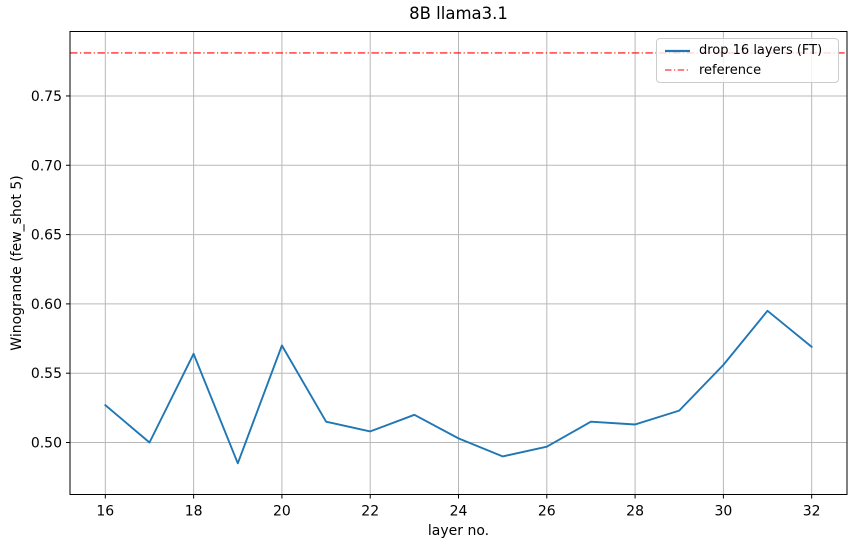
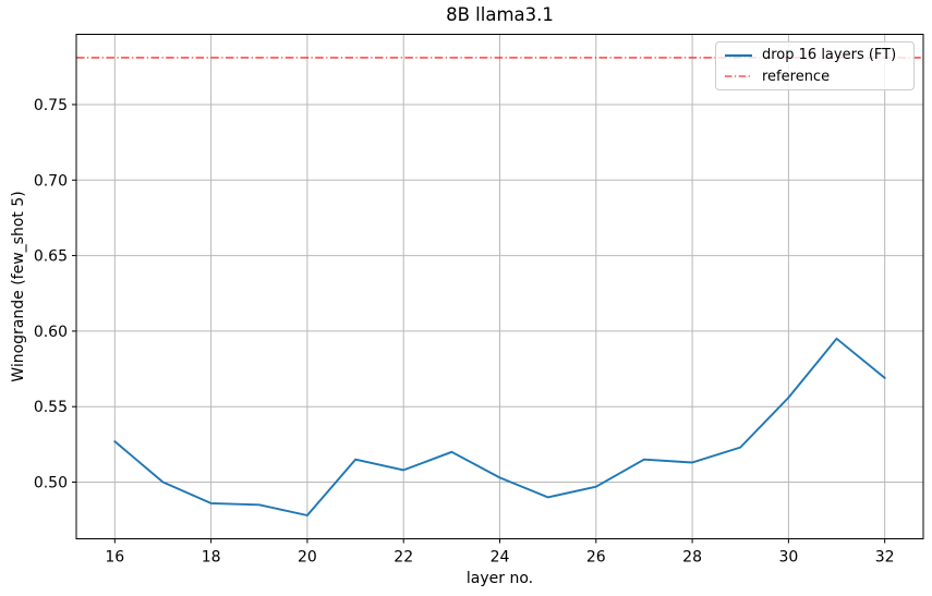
18: 0.564 -> 0.486
20: 0.570 -> 0.478
